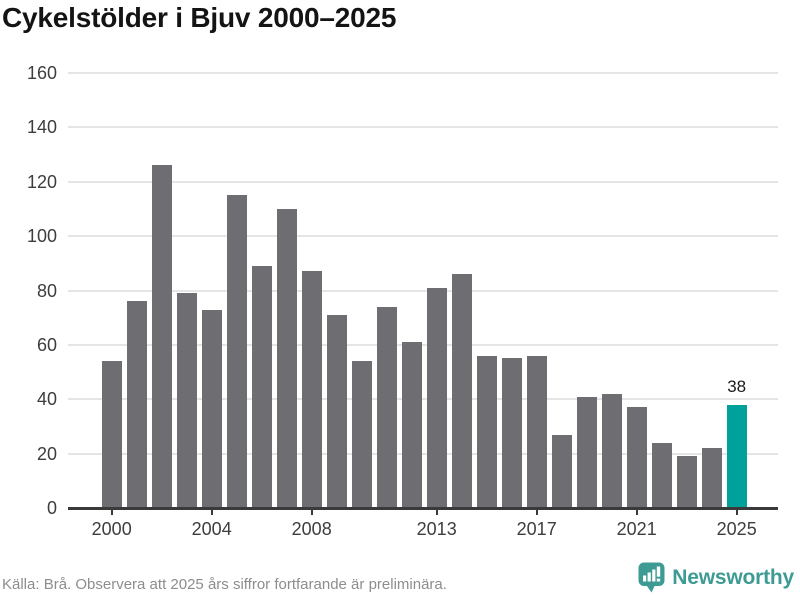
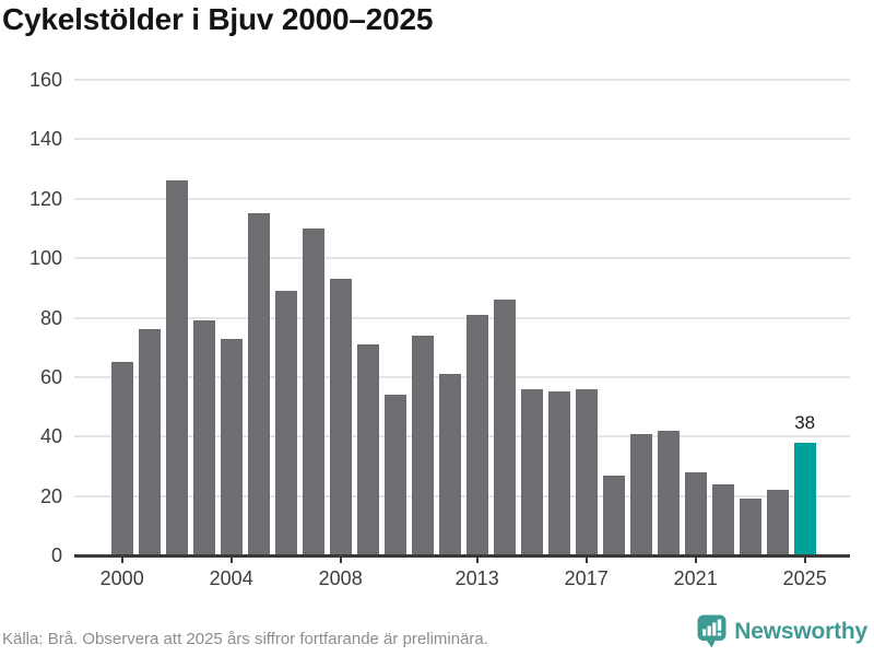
2000: 54 -> 65
2008: 87 -> 93
2021: 37 -> 28
